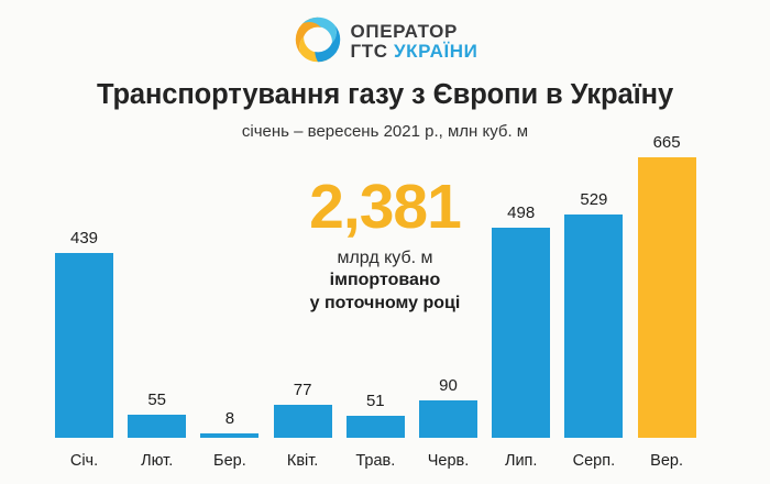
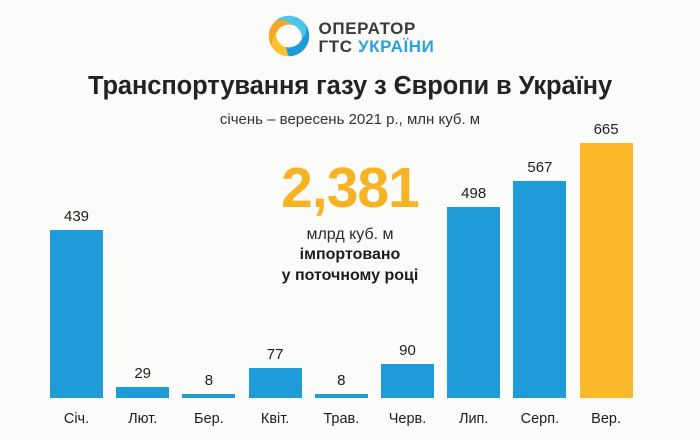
Лют.: 55 -> 29
Трав.: 51 -> 8
Серп.: 529 -> 567
